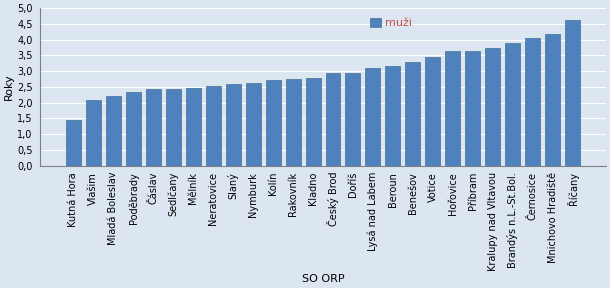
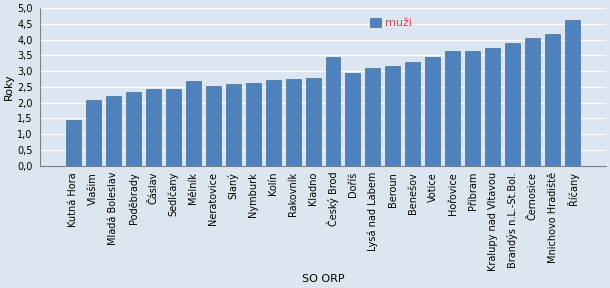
Mělník: 2,46 -> 2,70
Český Brod: 2,95 -> 3,45
